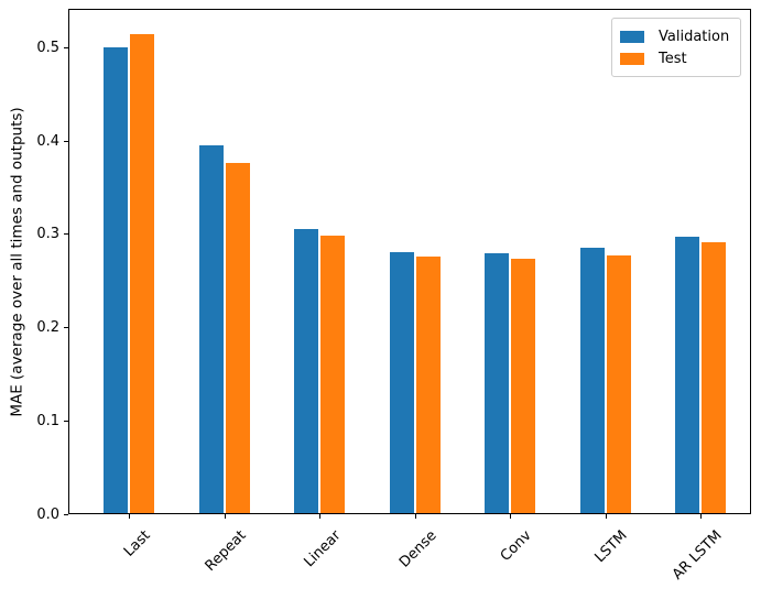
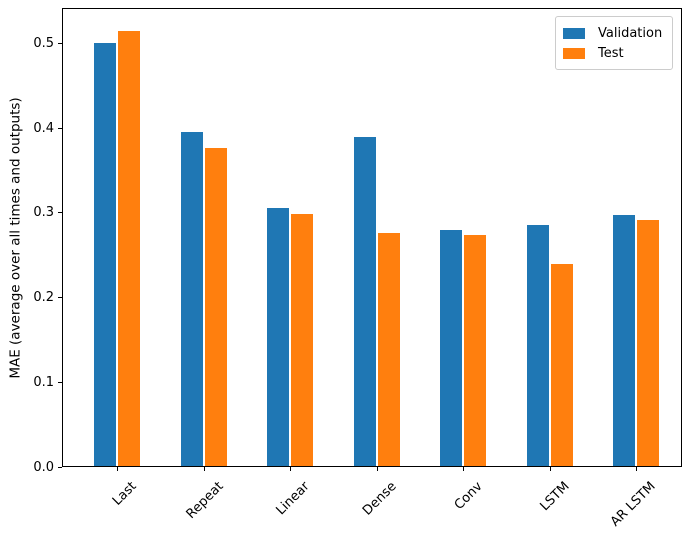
Validation/Dense: 0.28 -> 0.39
Test/LSTM: 0.28 -> 0.24
